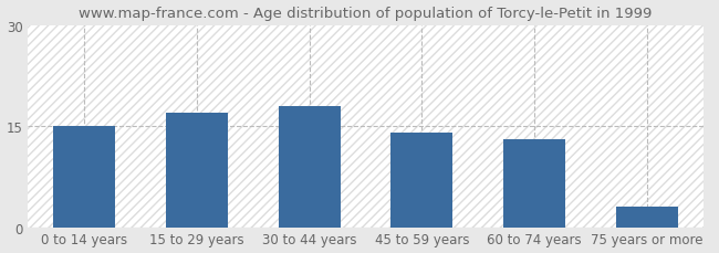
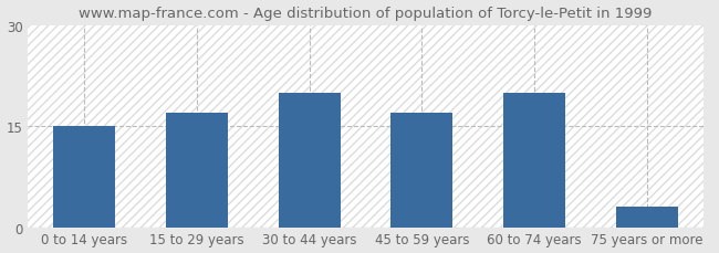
30 to 44 years: 18 -> 20
45 to 59 years: 14 -> 17
60 to 74 years: 13 -> 20
